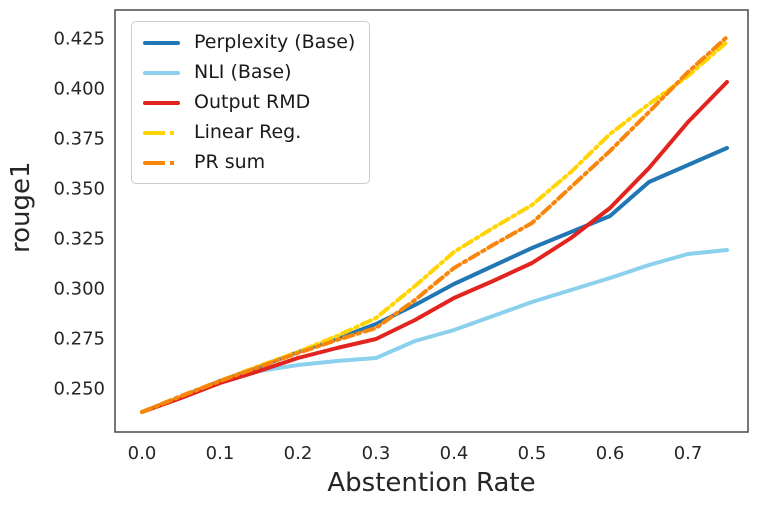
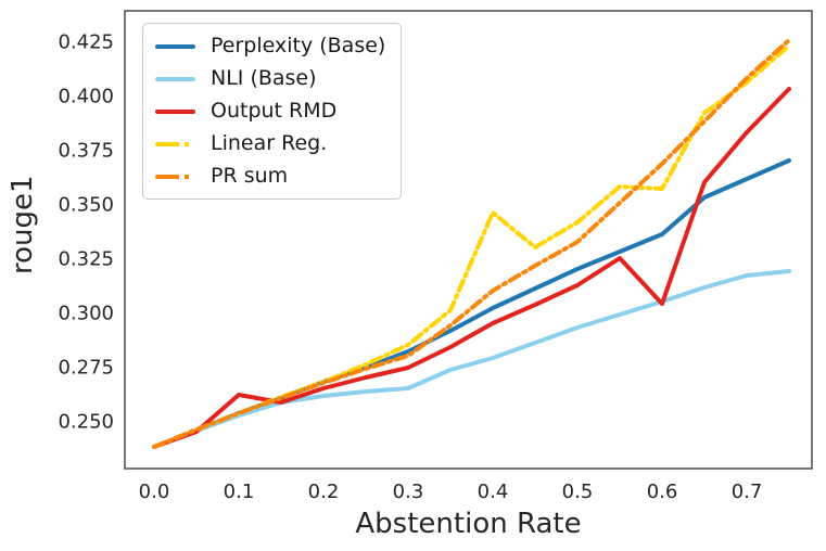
Output RMD/0.1: 0.253 -> 0.262
Linear Reg./0.4: 0.318 -> 0.346
Output RMD/0.6: 0.340 -> 0.304
Linear Reg./0.6: 0.377 -> 0.357
